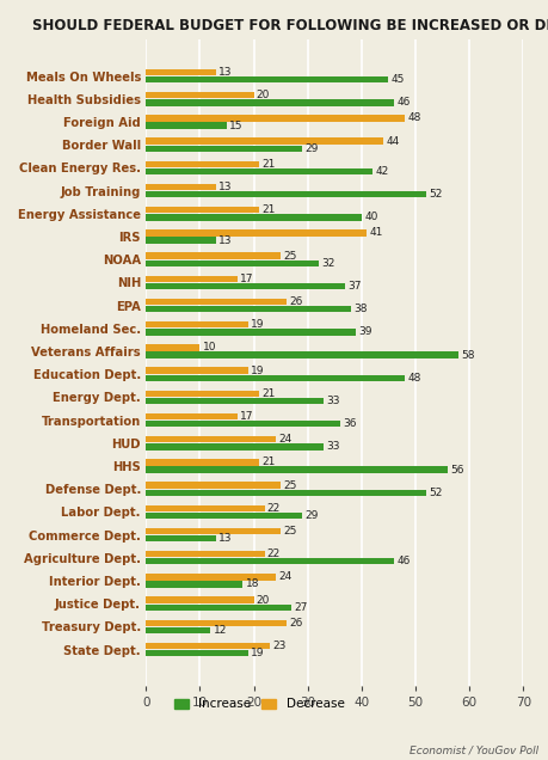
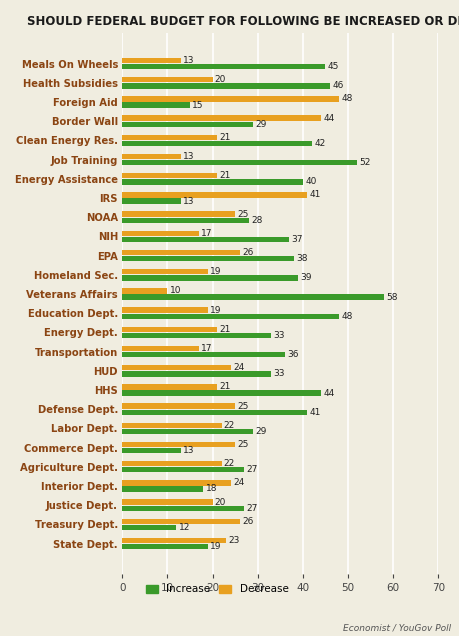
Increase/NOAA: 32 -> 28
Increase/HHS: 56 -> 44
Increase/Defense Dept.: 52 -> 41
Increase/Agriculture Dept.: 46 -> 27
